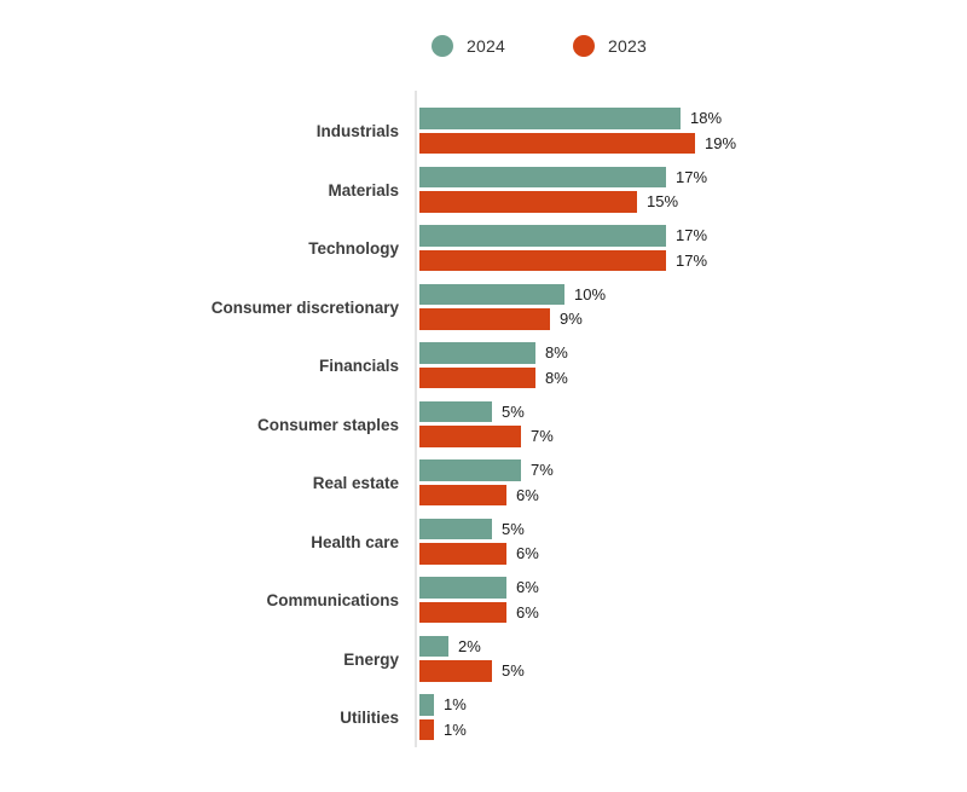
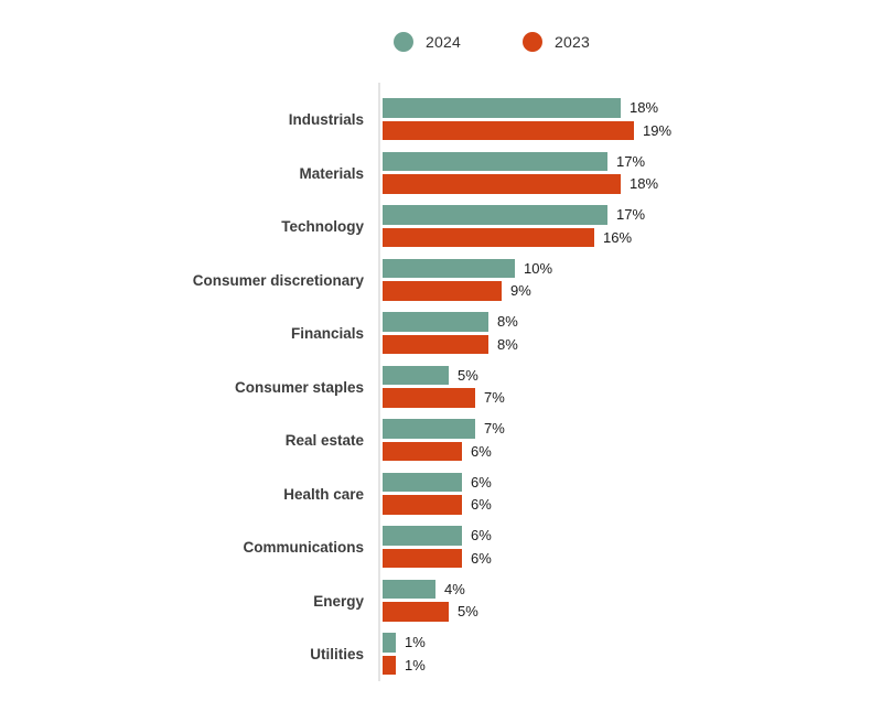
2023/Materials: 15% -> 18%
2023/Technology: 17% -> 16%
2024/Health care: 5% -> 6%
2024/Energy: 2% -> 4%
